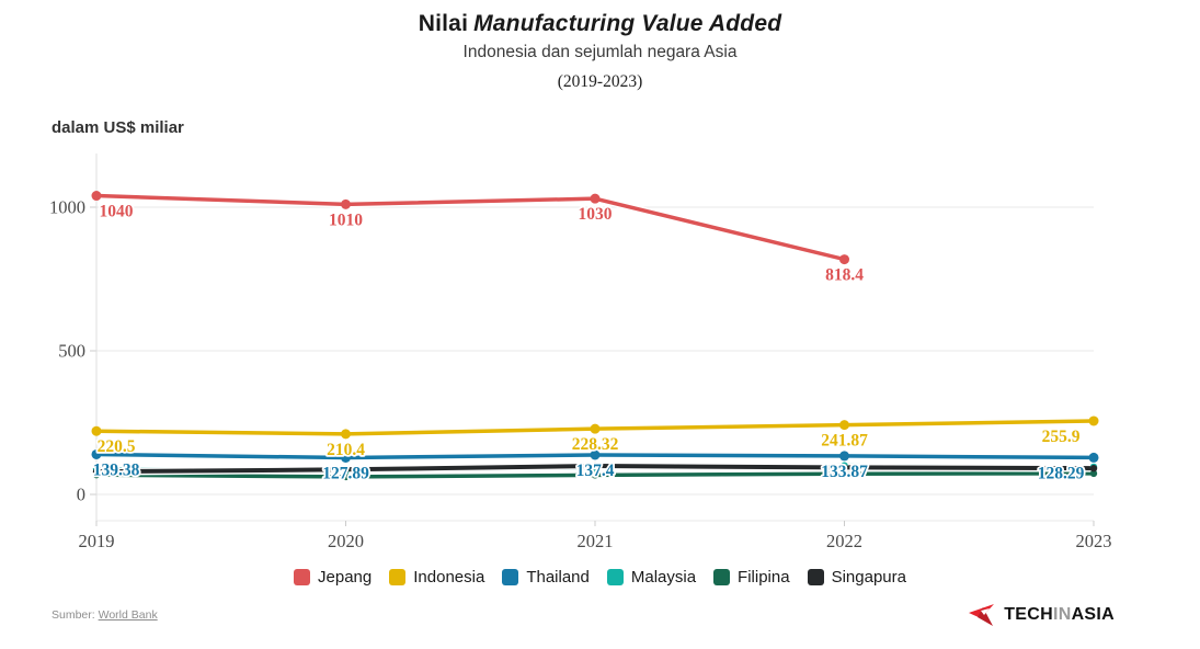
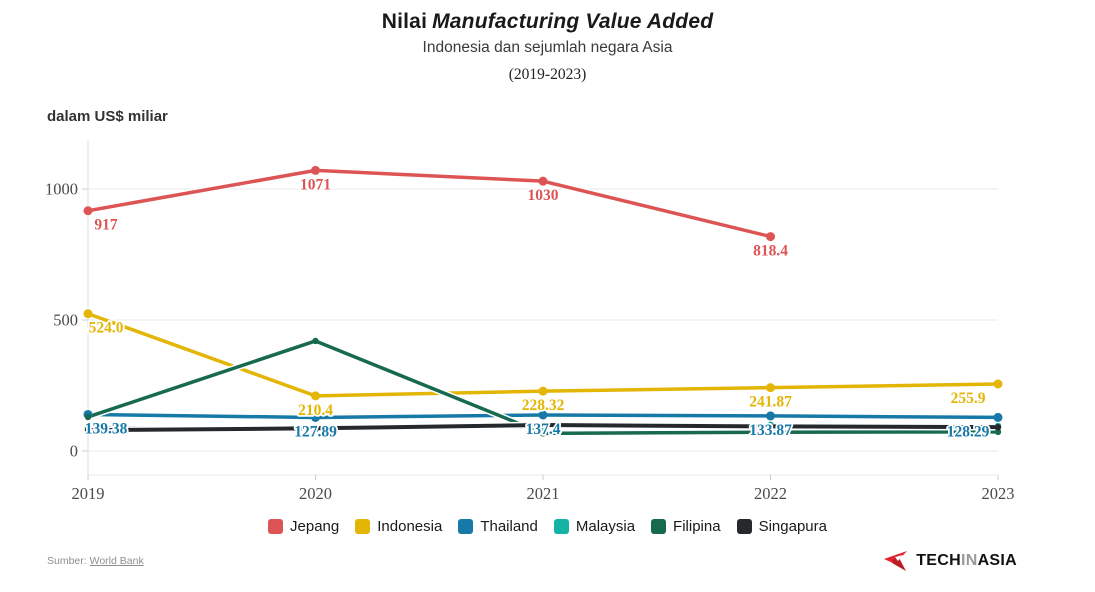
Jepang/2019: 1040 -> 917
Indonesia/2019: 220.5 -> 524.0
Filipina/2019: 70 -> 130
Jepang/2020: 1010 -> 1071
Filipina/2020: 60 -> 420
